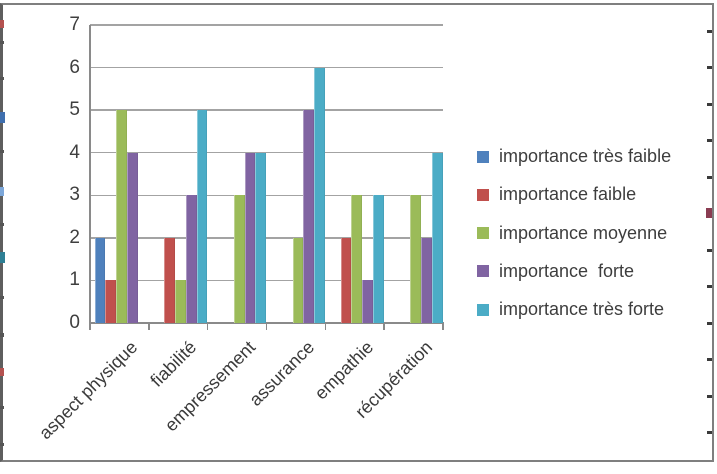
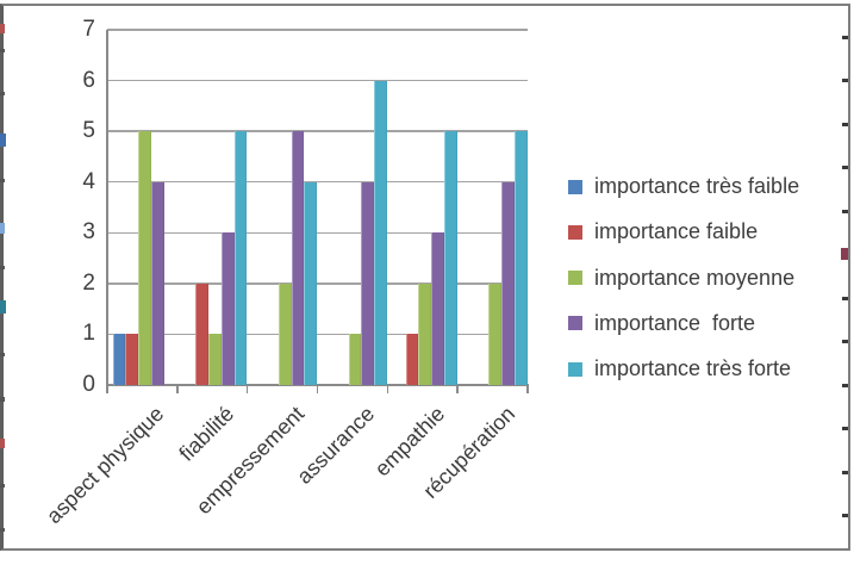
importance très faible/aspect physique: 2 -> 1
importance moyenne/empressement: 3 -> 2
importance forte/empressement: 4 -> 5
importance moyenne/assurance: 2 -> 1
importance forte/assurance: 5 -> 4
importance faible/empathie: 2 -> 1
importance moyenne/empathie: 3 -> 2
importance forte/empathie: 1 -> 3
importance très forte/empathie: 3 -> 5
importance moyenne/récupération: 3 -> 2
importance forte/récupération: 2 -> 4
importance très forte/récupération: 4 -> 5
